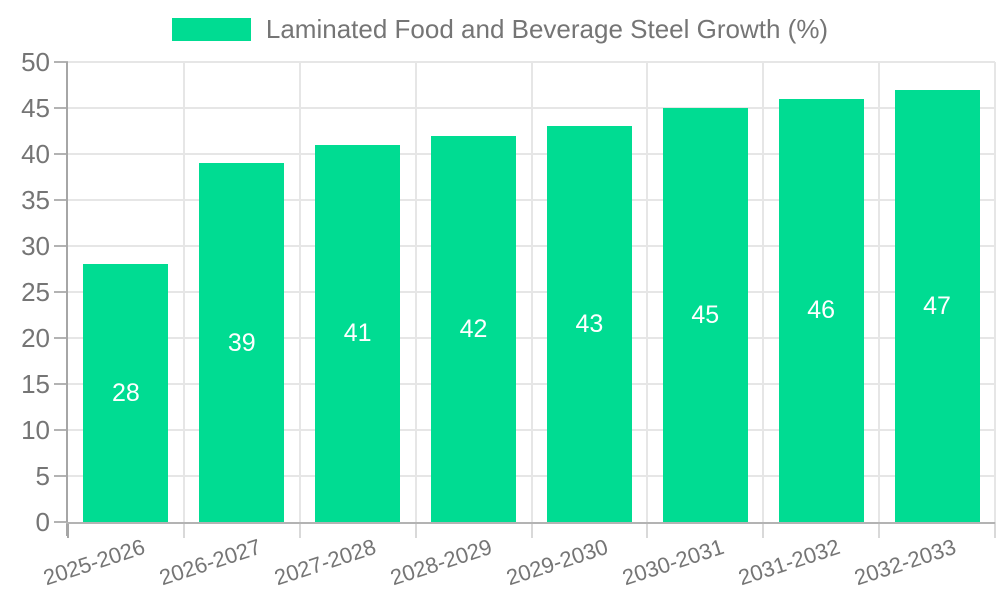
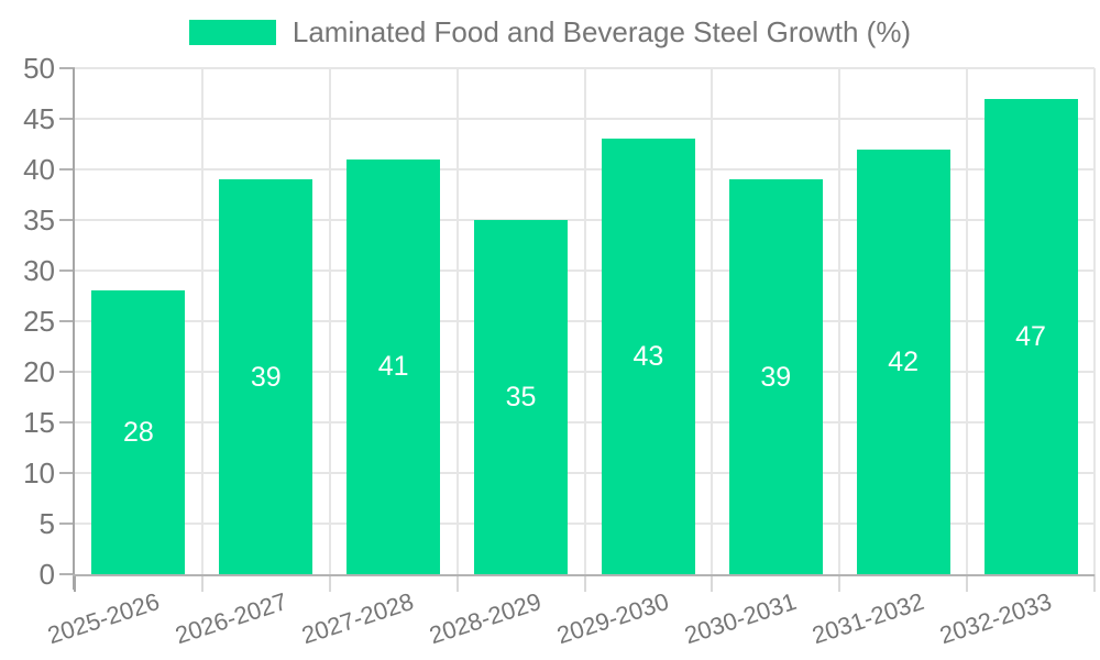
2028-2029: 42 -> 35
2030-2031: 45 -> 39
2031-2032: 46 -> 42
